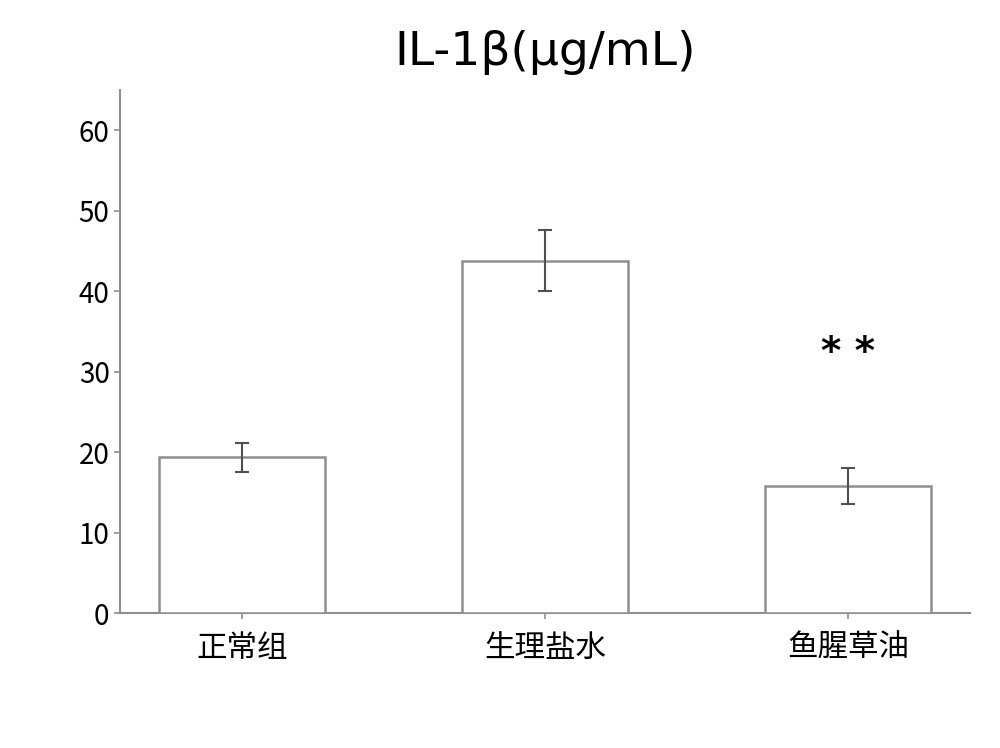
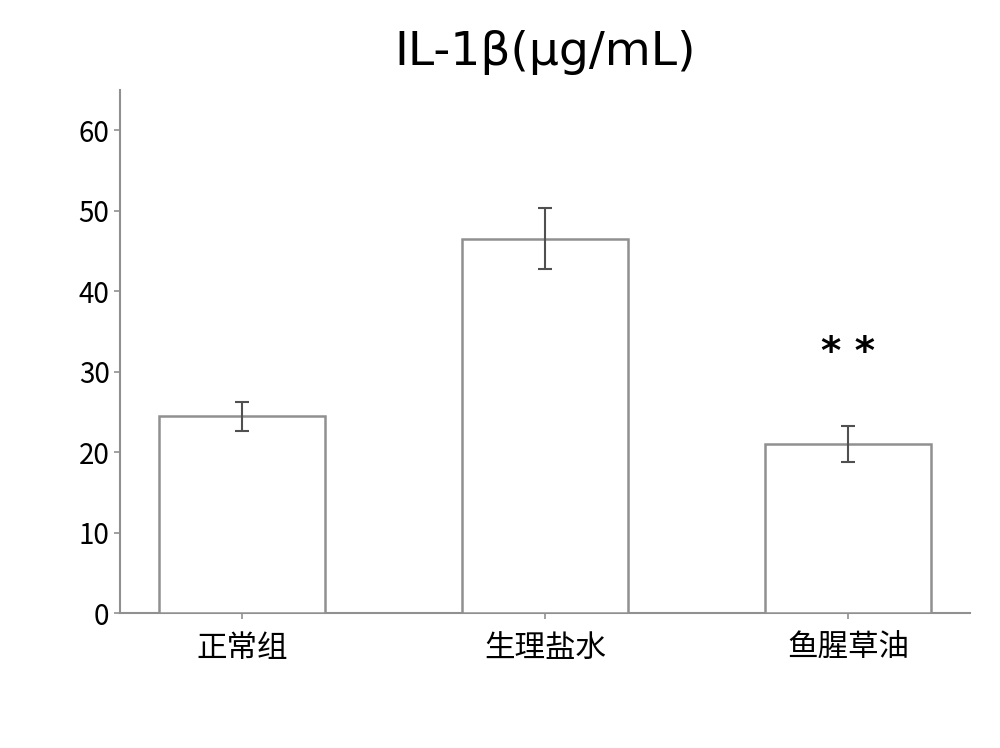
正常组: 19.4 -> 24.5
生理盐水: 43.8 -> 46.5
鱼腥草油: 15.8 -> 21.0
